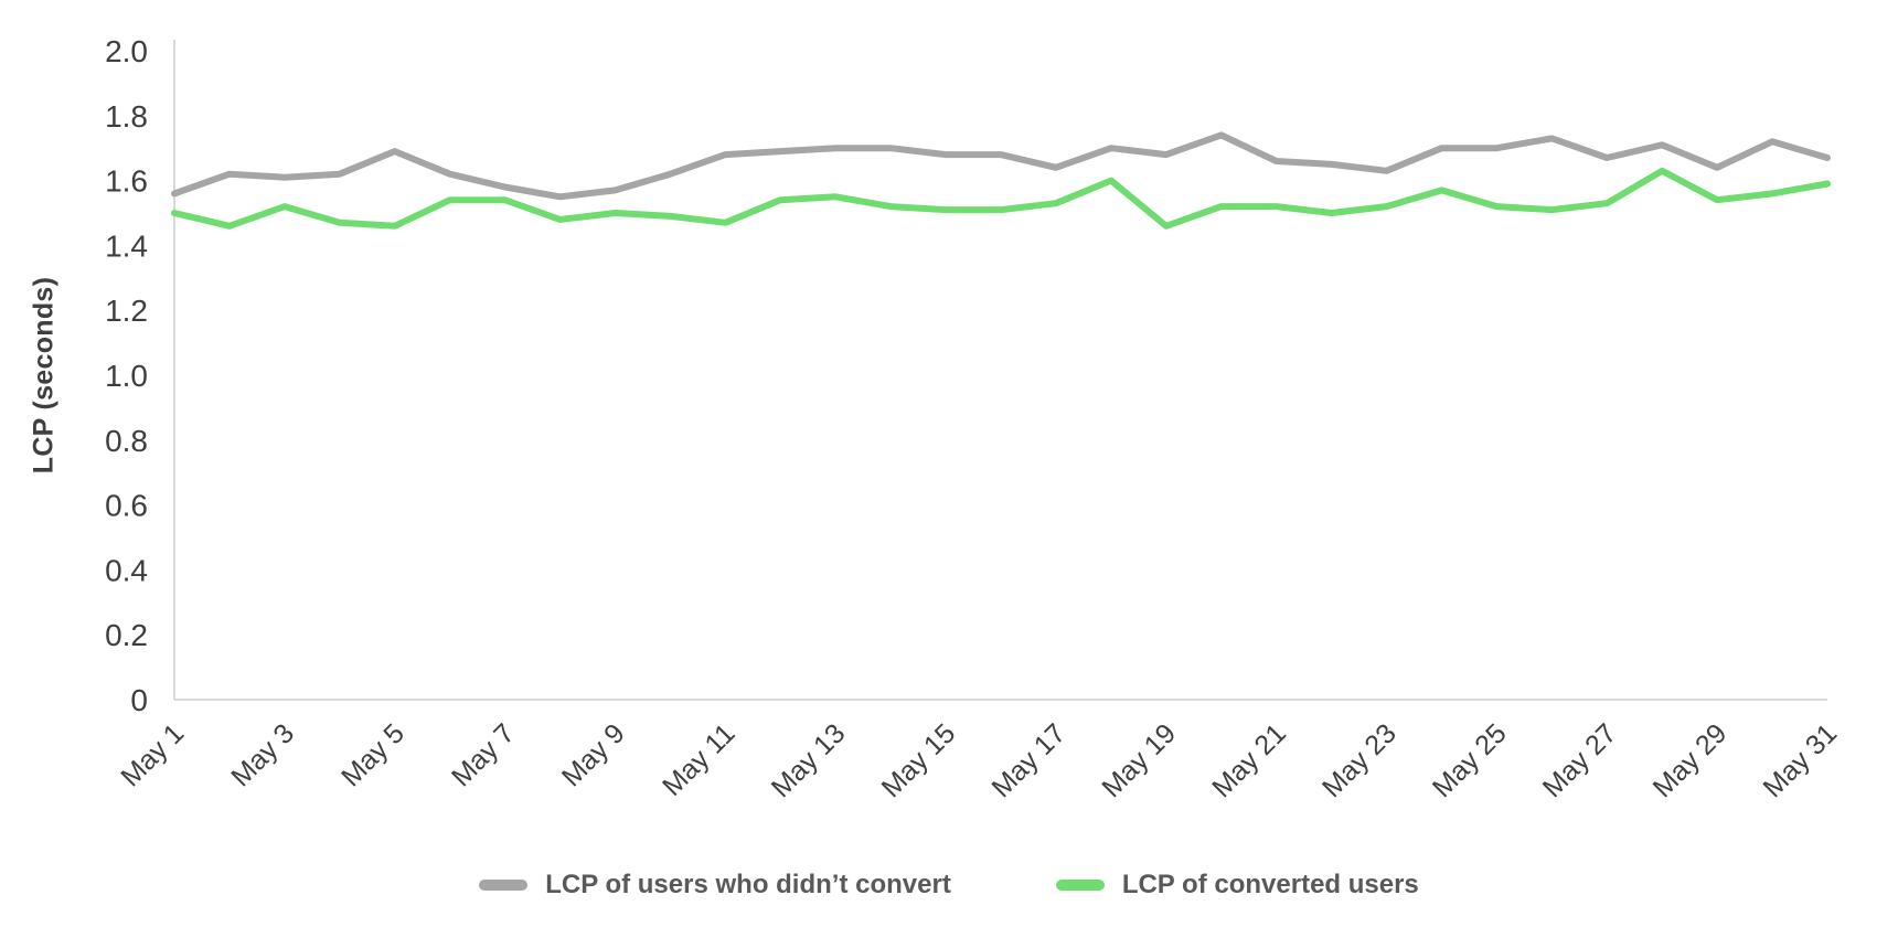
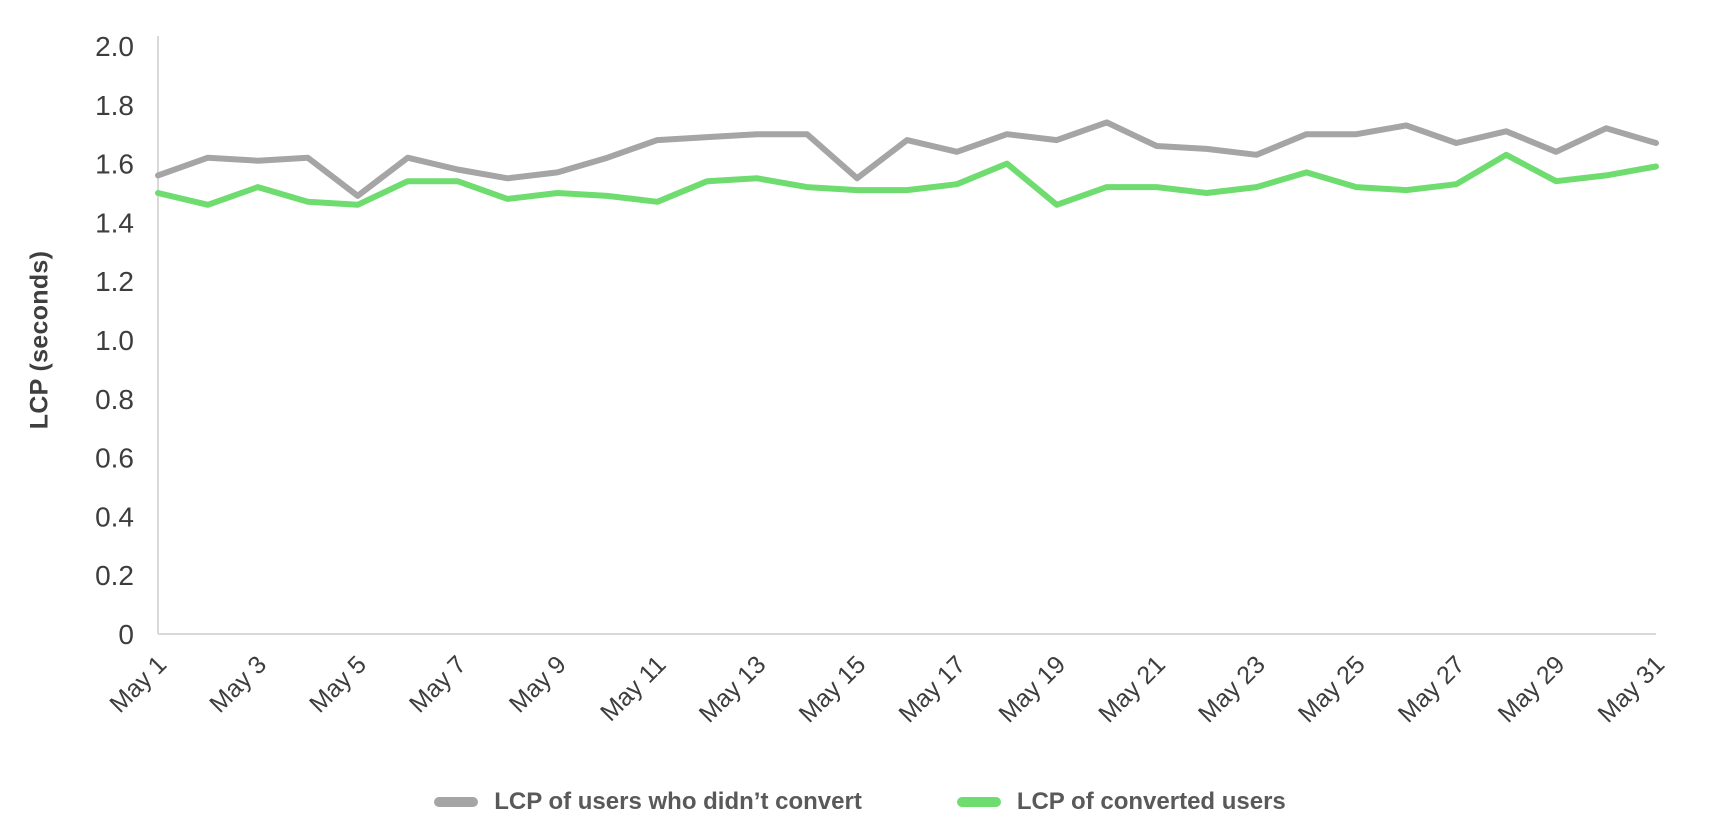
LCP of users who didn’t convert/May 5: 1.69 -> 1.49
LCP of users who didn’t convert/May 15: 1.68 -> 1.55
